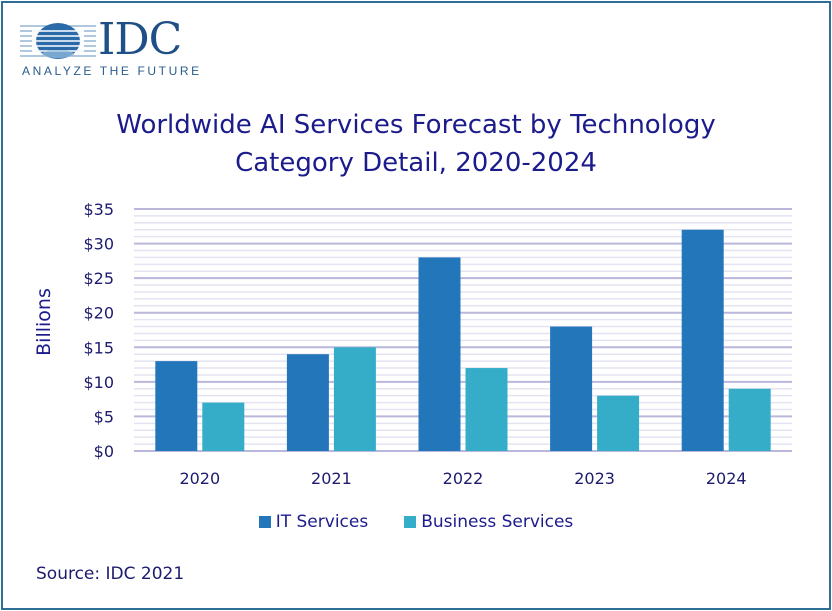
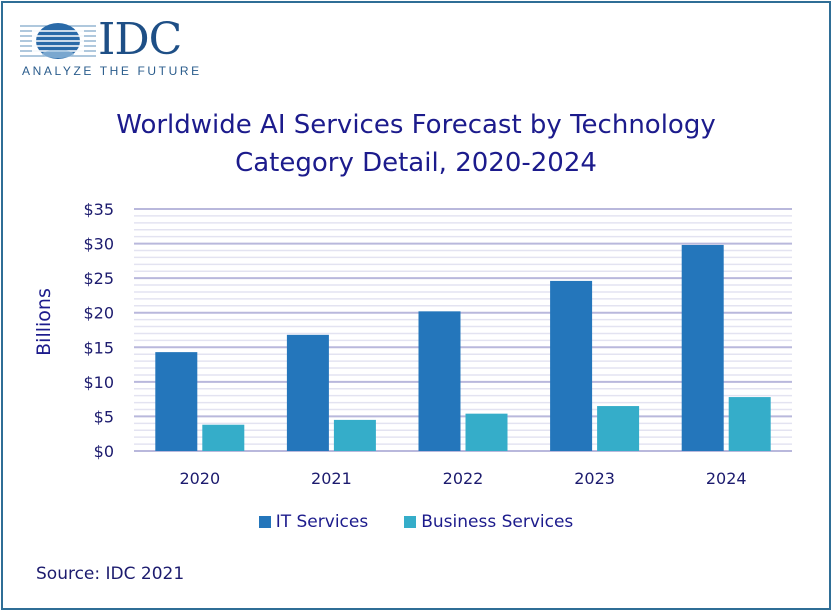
IT Services/2020: $13 -> $14
Business Services/2020: $7 -> $4
IT Services/2021: $14 -> $17
Business Services/2021: $15 -> $4
IT Services/2022: $28 -> $20
Business Services/2022: $12 -> $5
IT Services/2023: $18 -> $25
Business Services/2023: $8 -> $6
IT Services/2024: $32 -> $30
Business Services/2024: $9 -> $8
